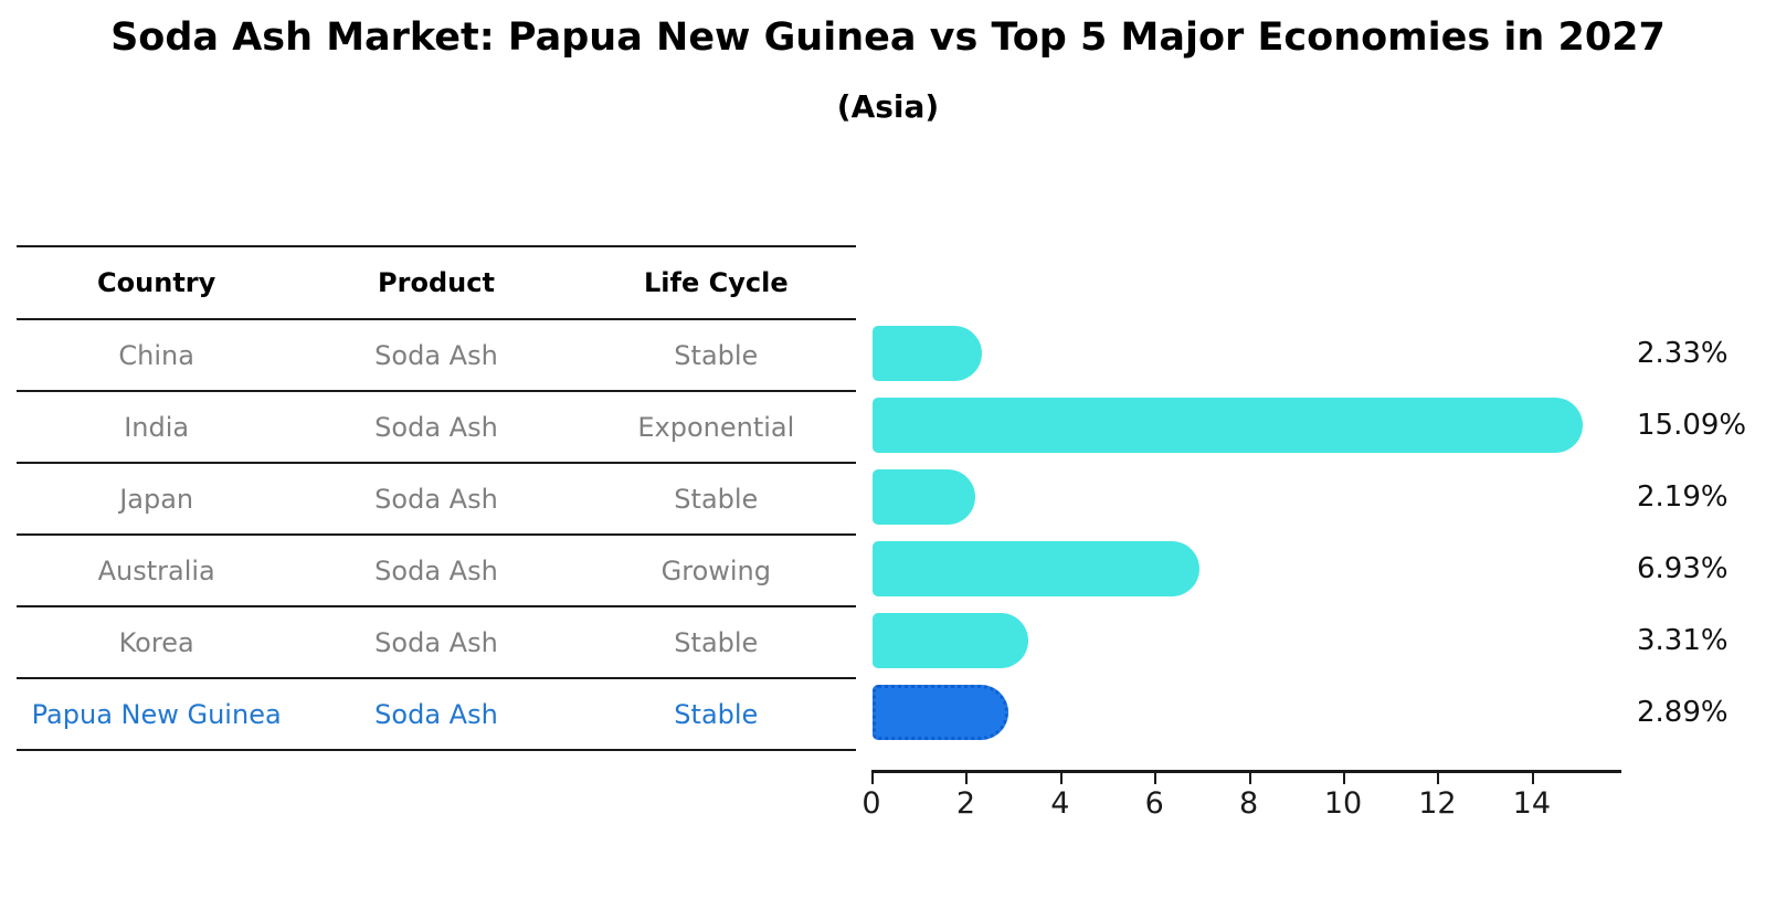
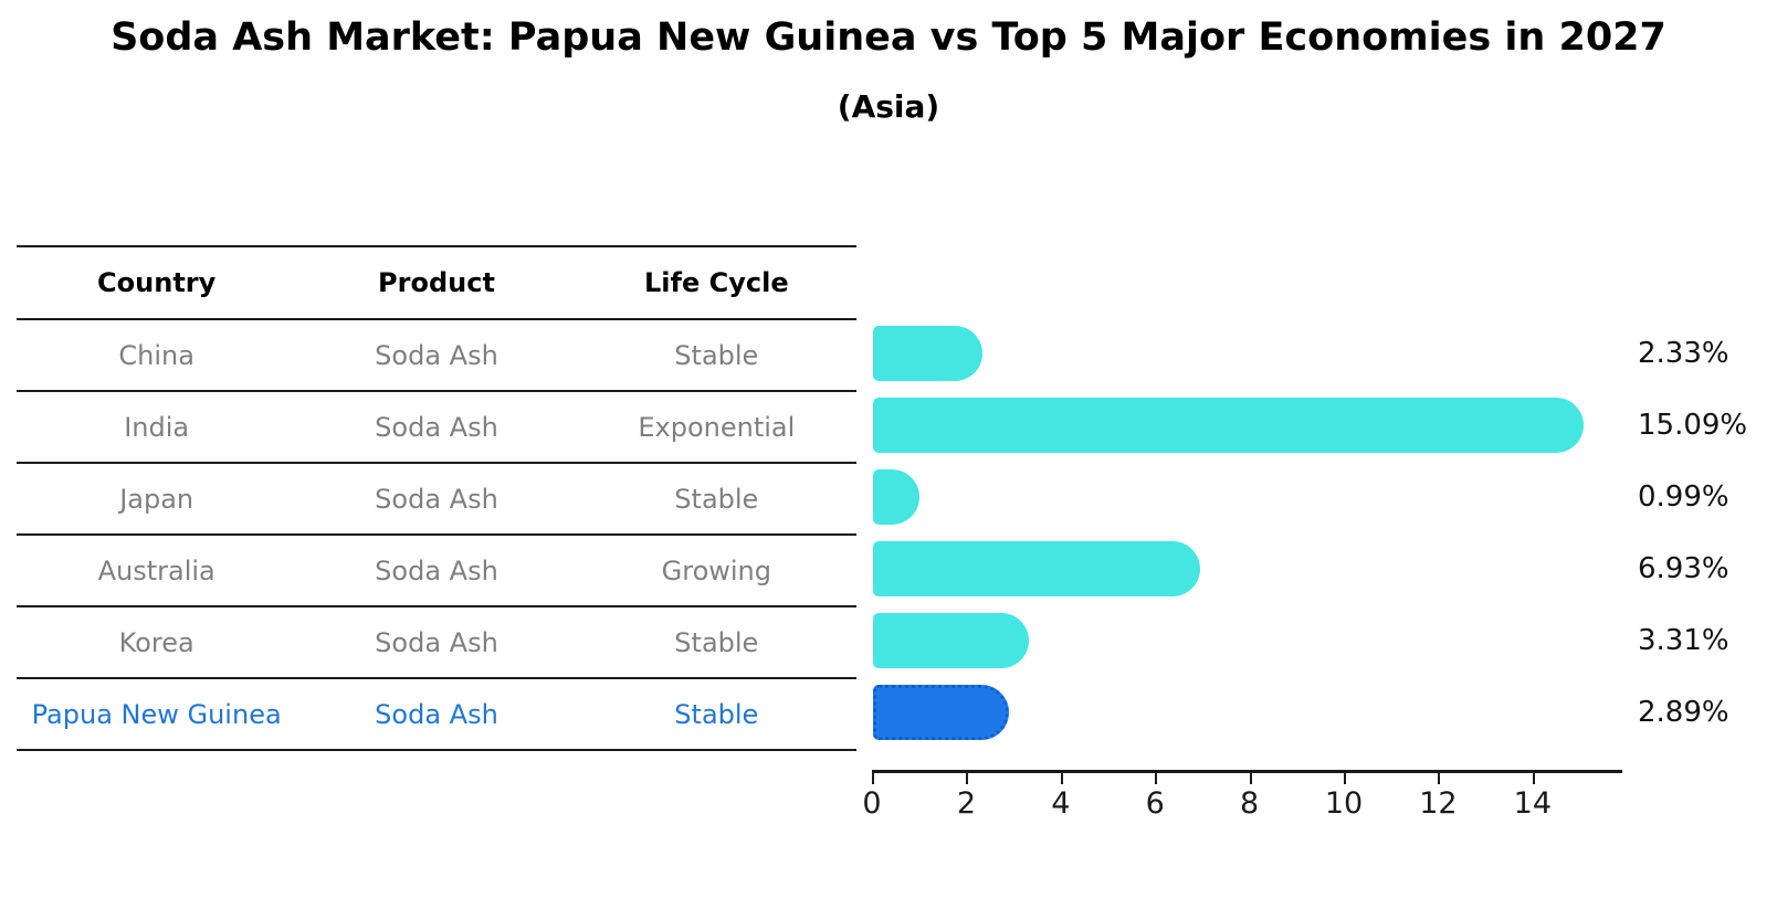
Japan: 2.19% -> 0.99%
